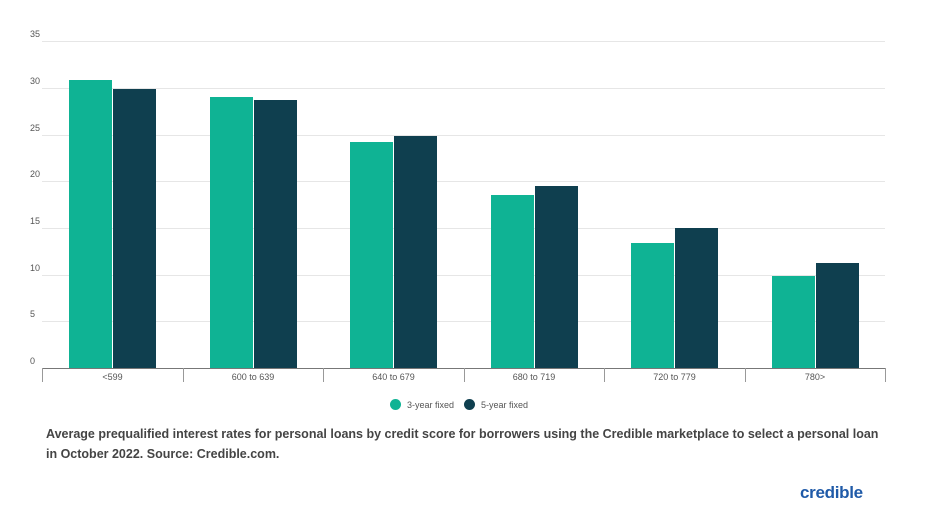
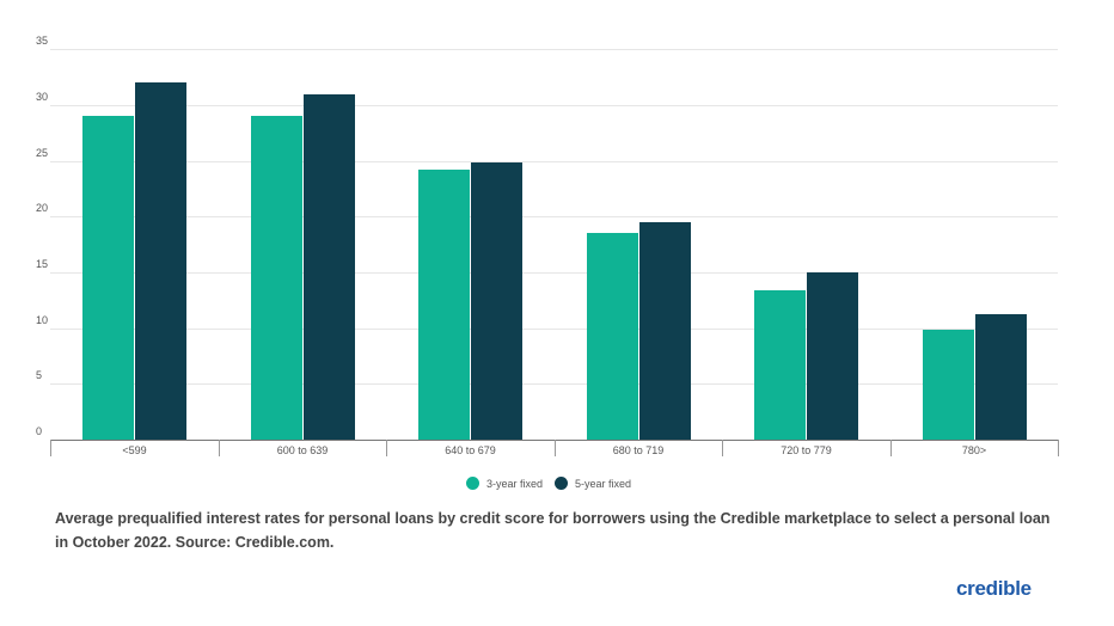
3-year fixed/<599: 31 -> 29
5-year fixed/<599: 30 -> 32
5-year fixed/600 to 639: 29 -> 31
